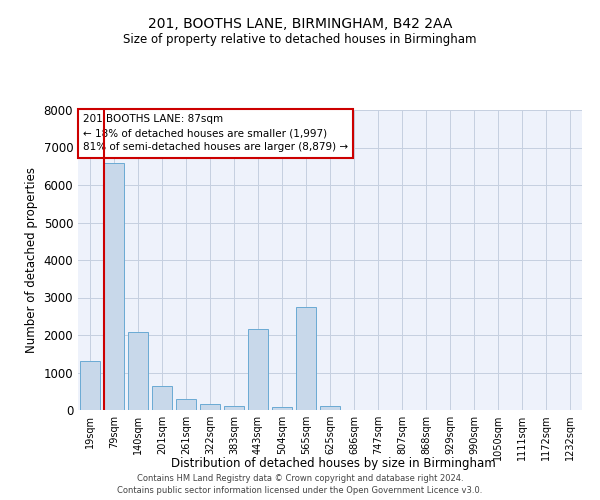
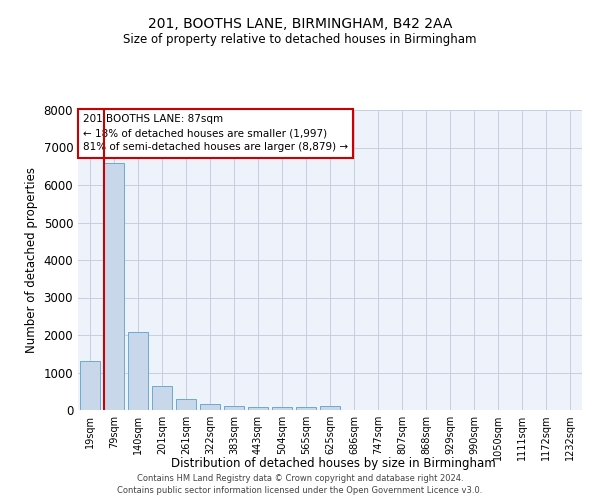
443sqm: 2150 -> 80
565sqm: 2750 -> 80
